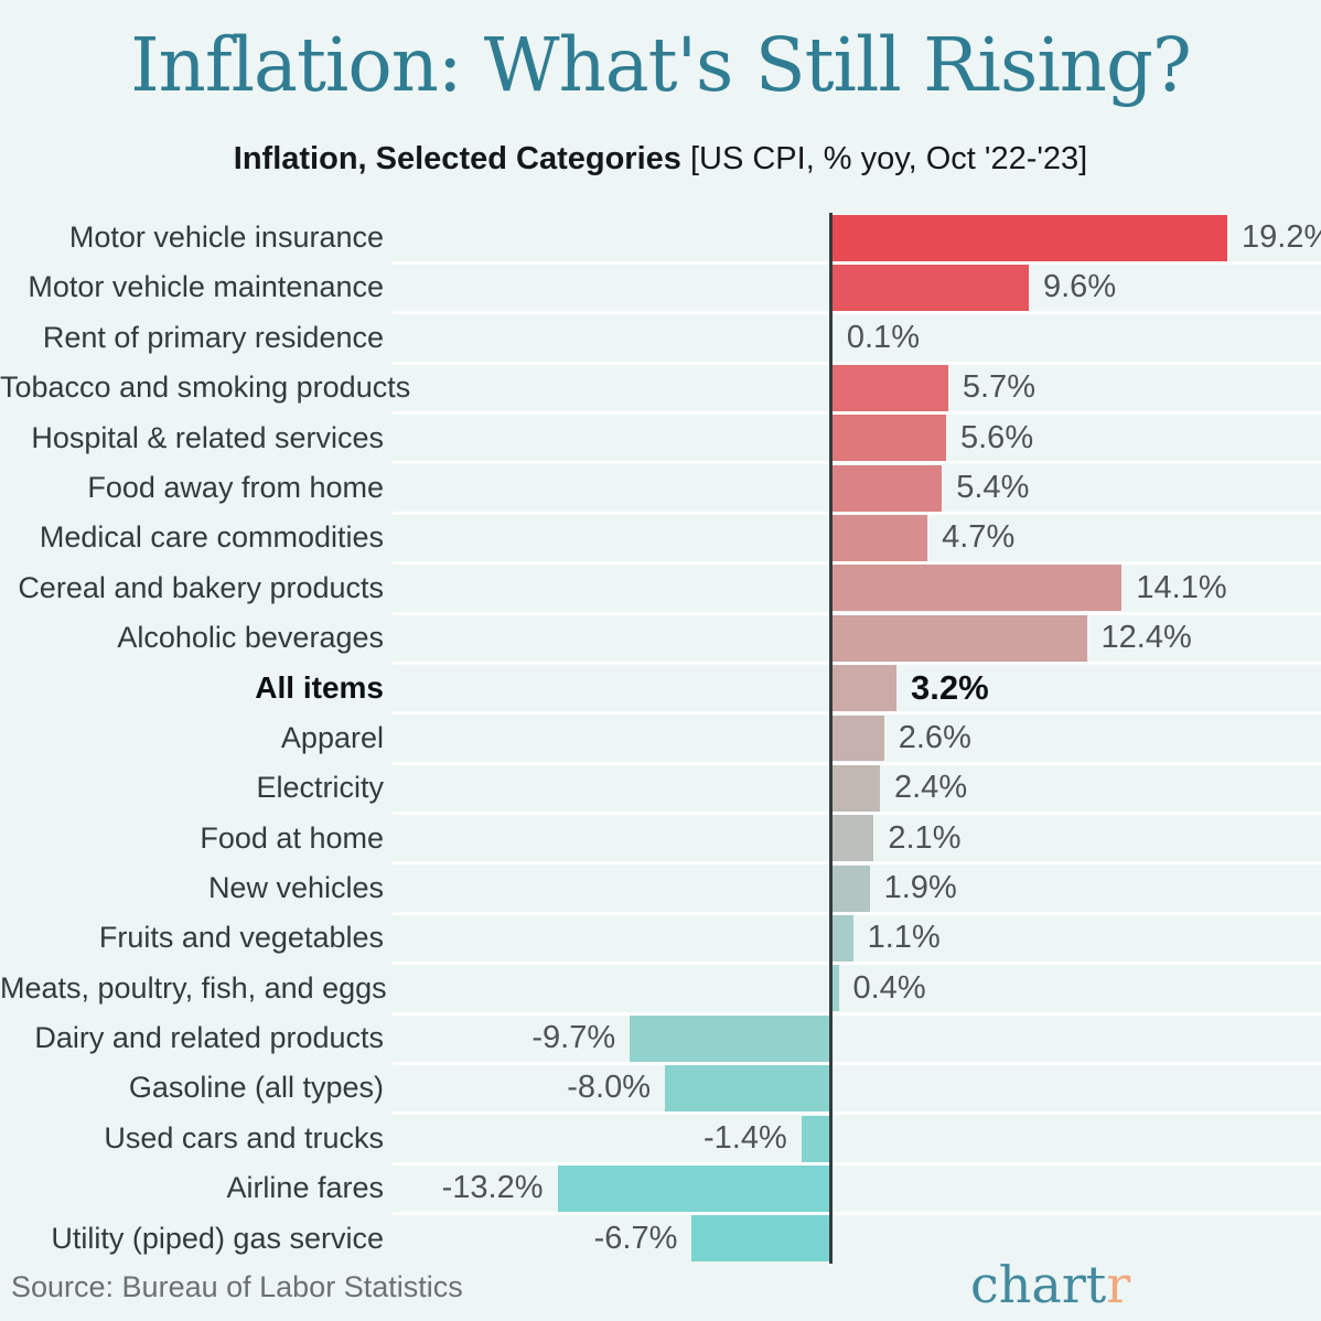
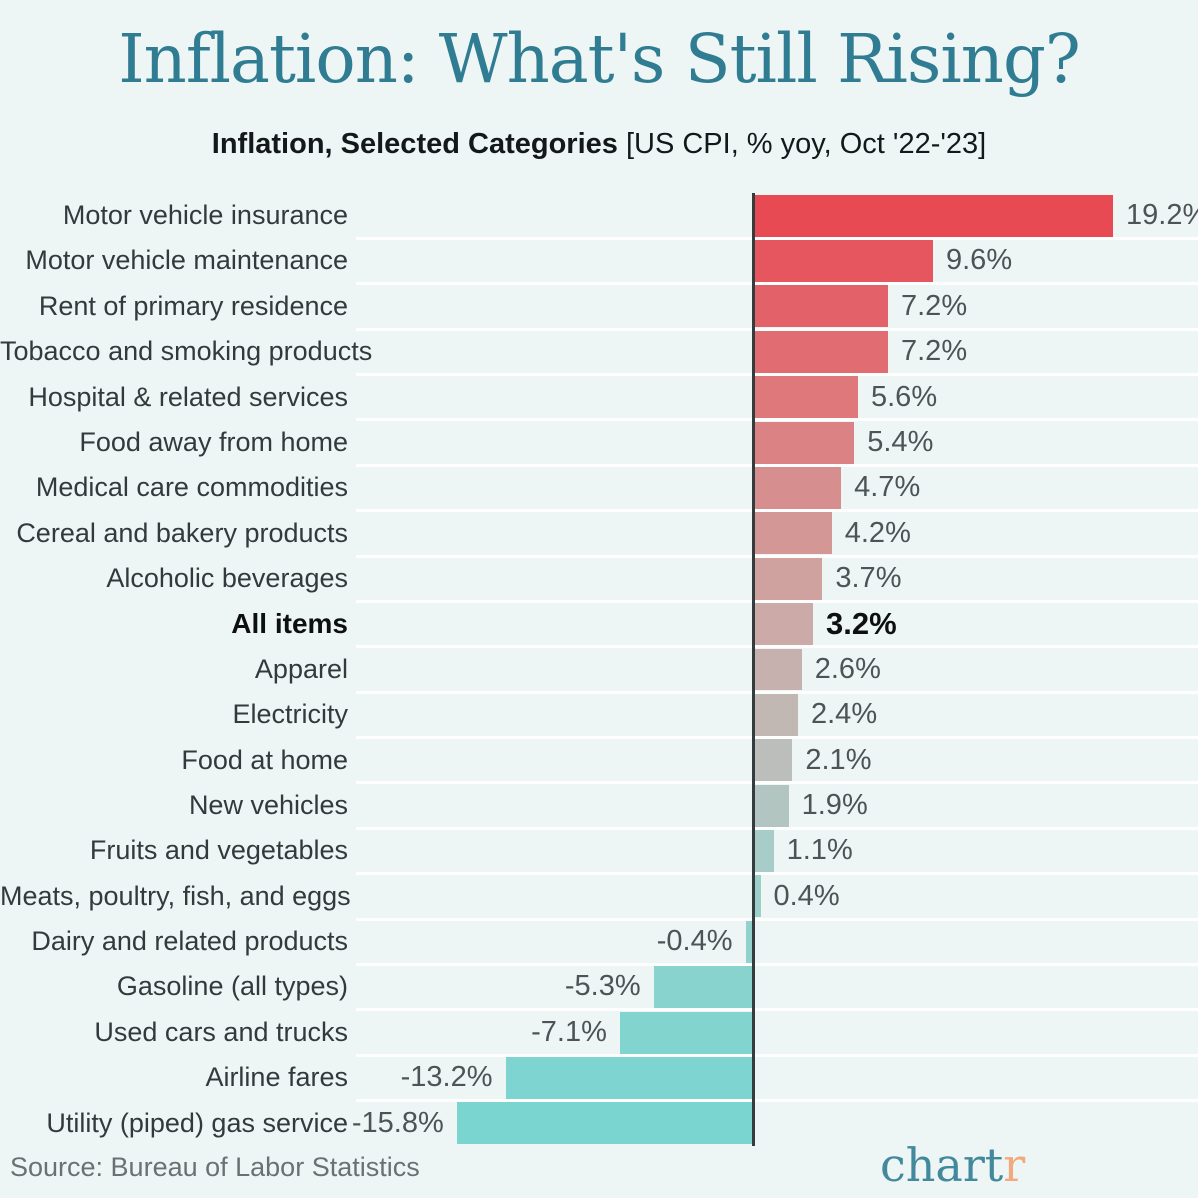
Rent of primary residence: 0.1% -> 7.2%
Tobacco and smoking products: 5.7% -> 7.2%
Cereal and bakery products: 14.1% -> 4.2%
Alcoholic beverages: 12.4% -> 3.7%
Dairy and related products: -9.7% -> -0.4%
Gasoline (all types): -8.0% -> -5.3%
Used cars and trucks: -1.4% -> -7.1%
Utility (piped) gas service: -6.7% -> -15.8%
